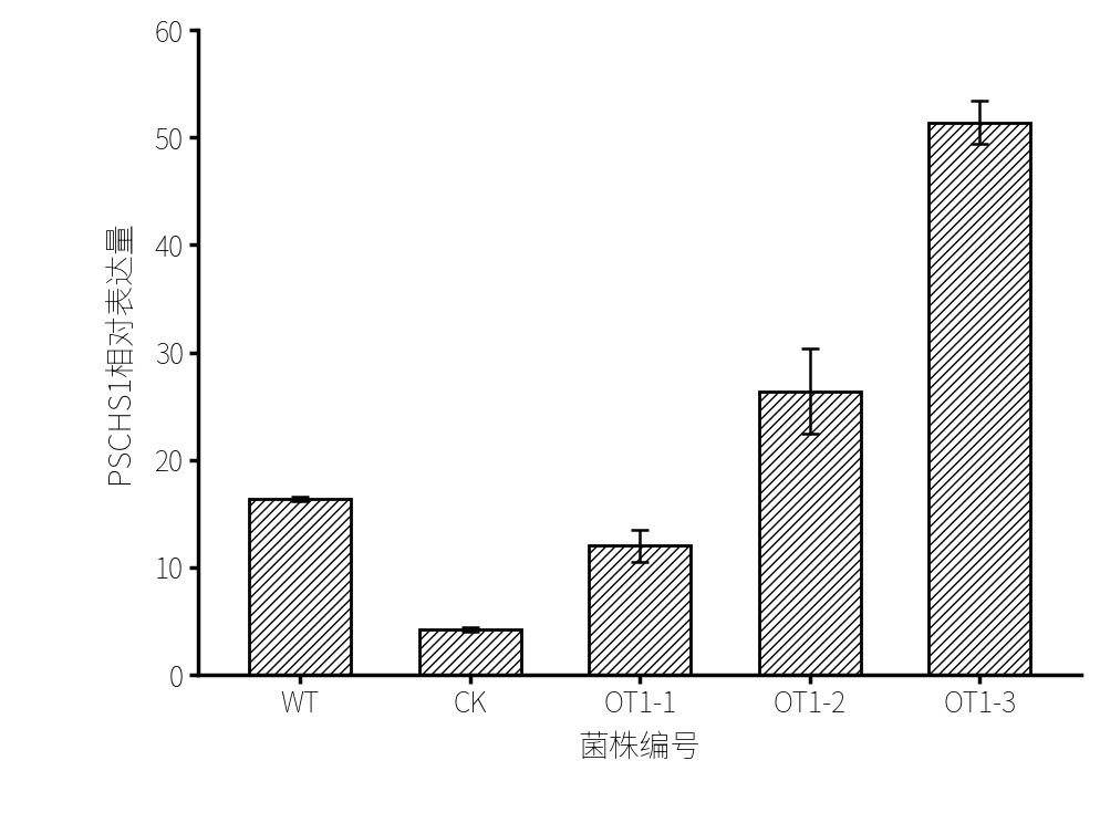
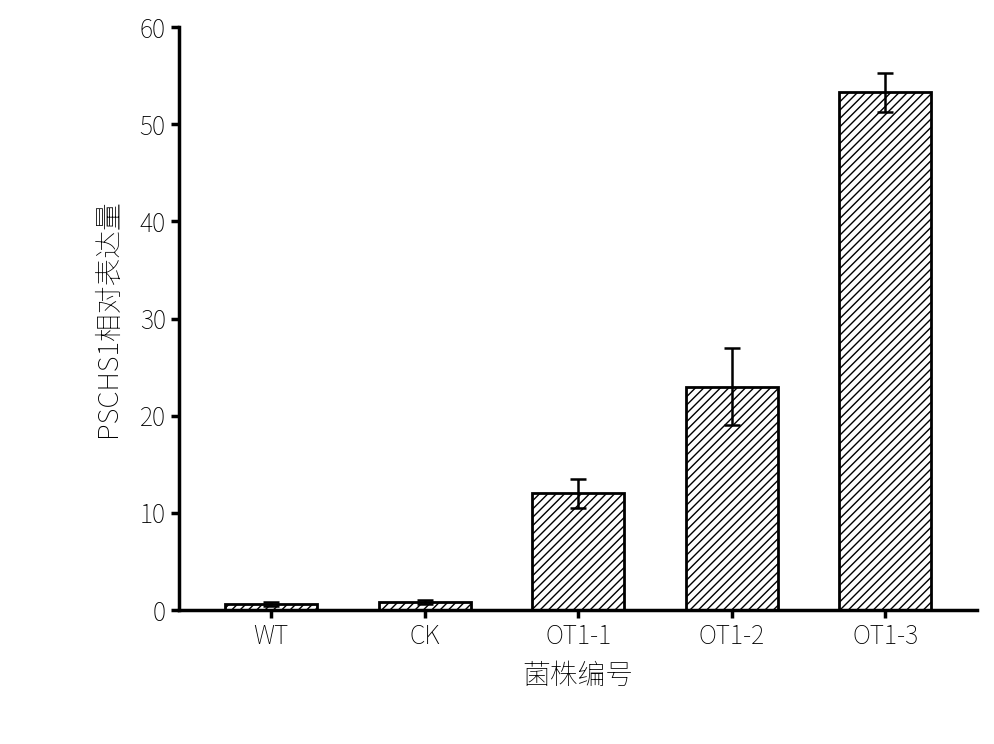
WT: 16.4 -> 0.6
CK: 4.2 -> 0.8
OT1-2: 26.4 -> 23.0
OT1-3: 51.4 -> 53.3
